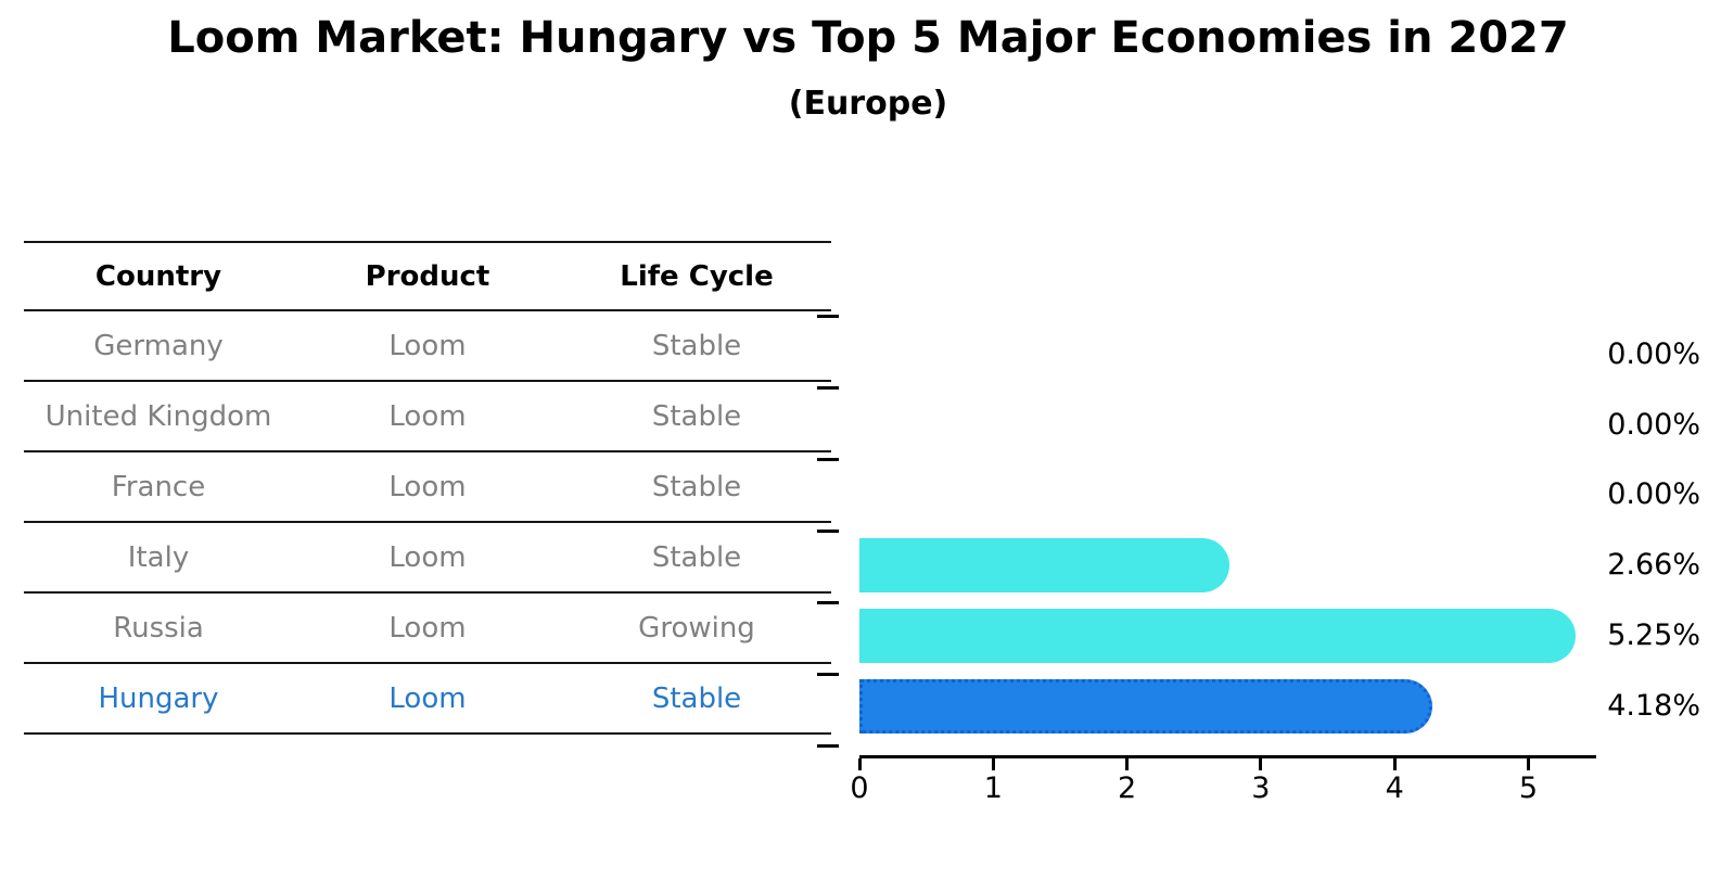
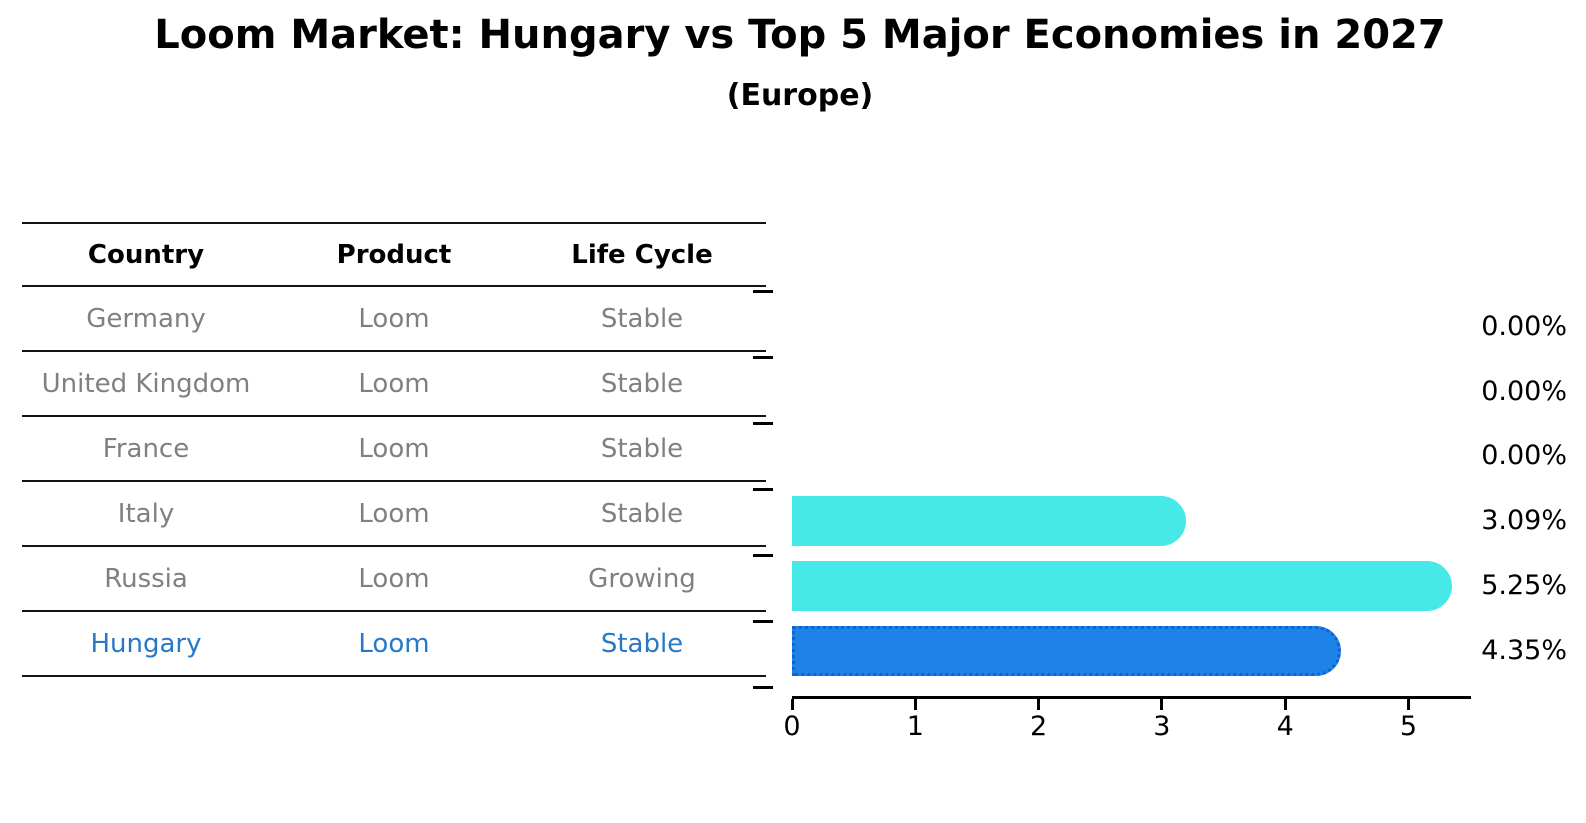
Italy: 2.66% -> 3.09%
Hungary: 4.18% -> 4.35%
